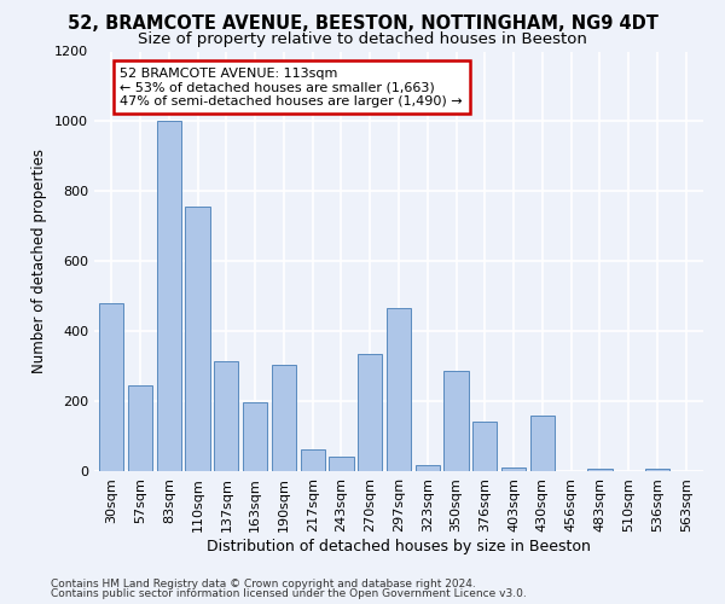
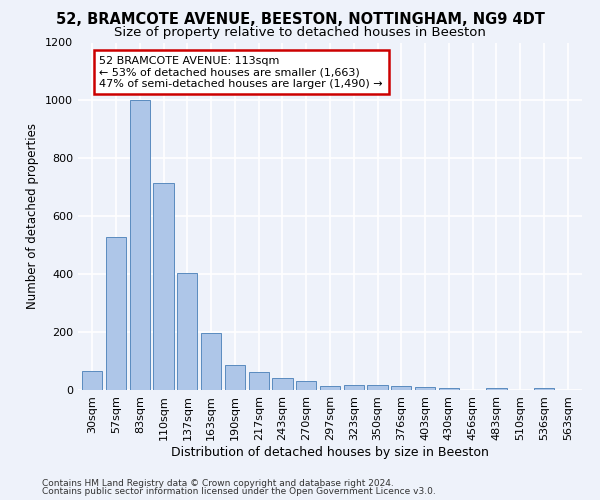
30sqm: 480 -> 65
57sqm: 245 -> 530
110sqm: 755 -> 715
137sqm: 315 -> 405
190sqm: 305 -> 85
270sqm: 335 -> 30
297sqm: 465 -> 15
350sqm: 285 -> 18
376sqm: 140 -> 15
430sqm: 160 -> 8
